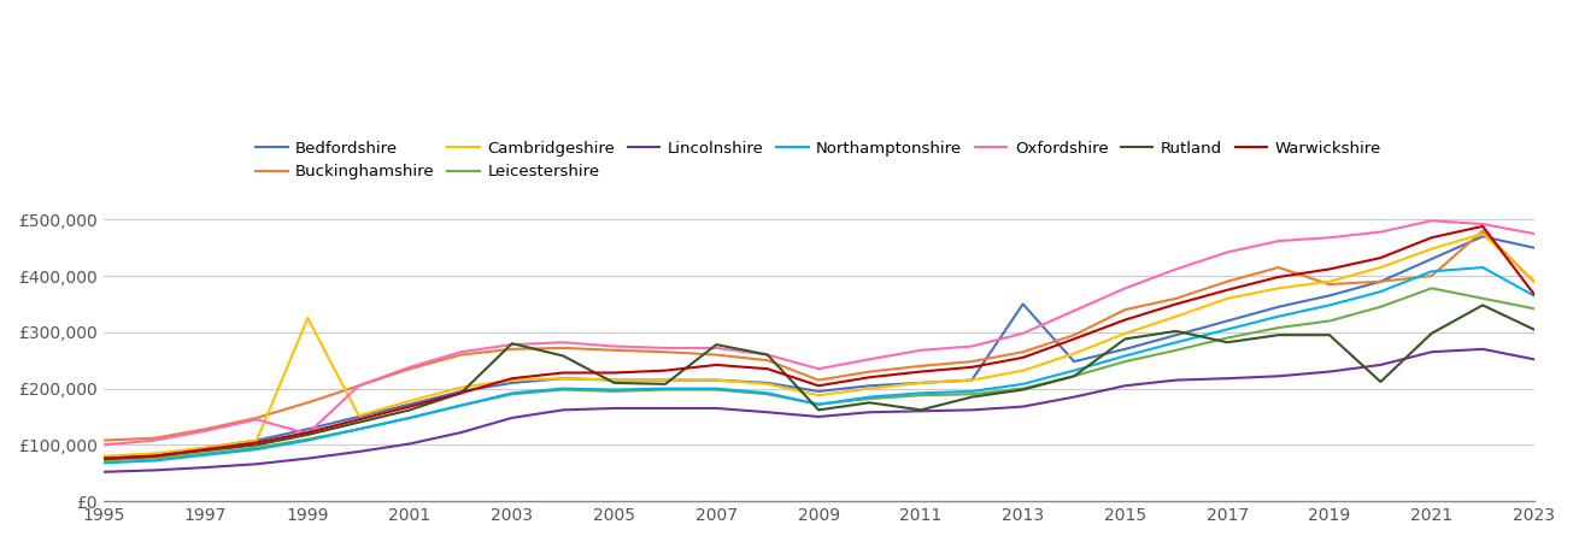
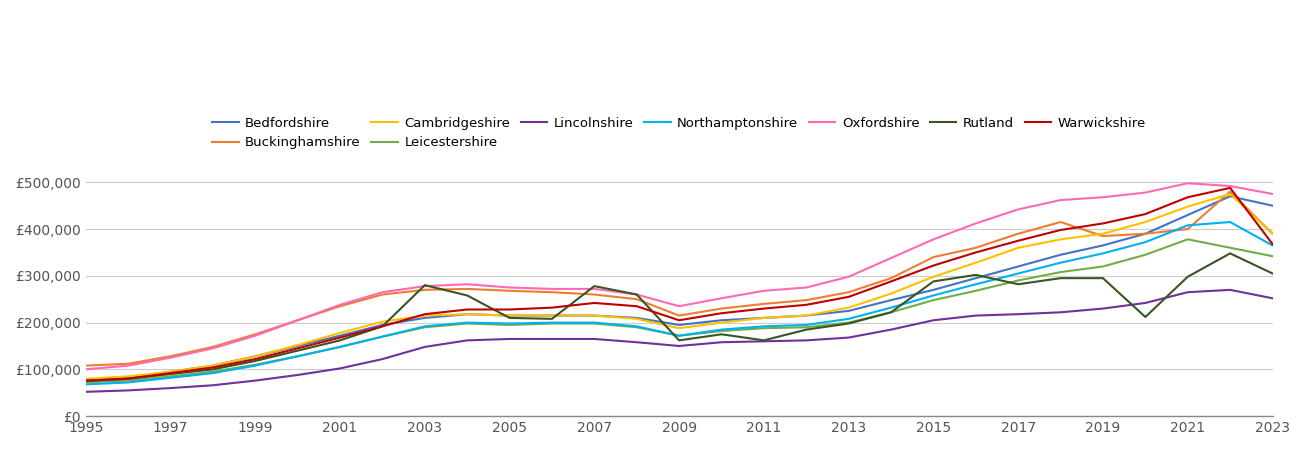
Cambridgeshire/1999: £325,000 -> £128,000
Oxfordshire/1999: £120,000 -> £172,000
Bedfordshire/2013: £350,000 -> £225,000
